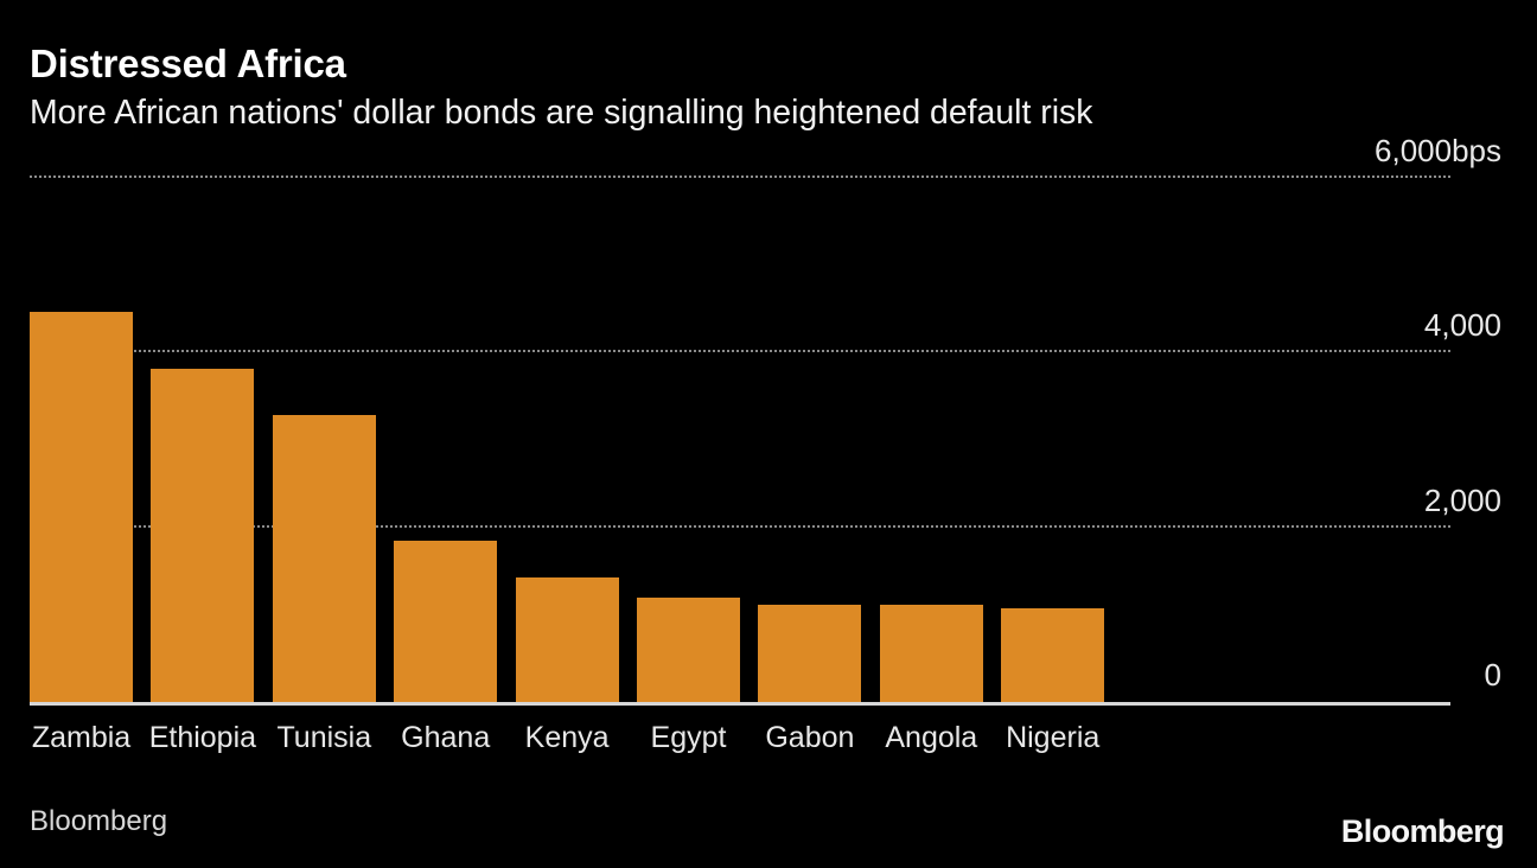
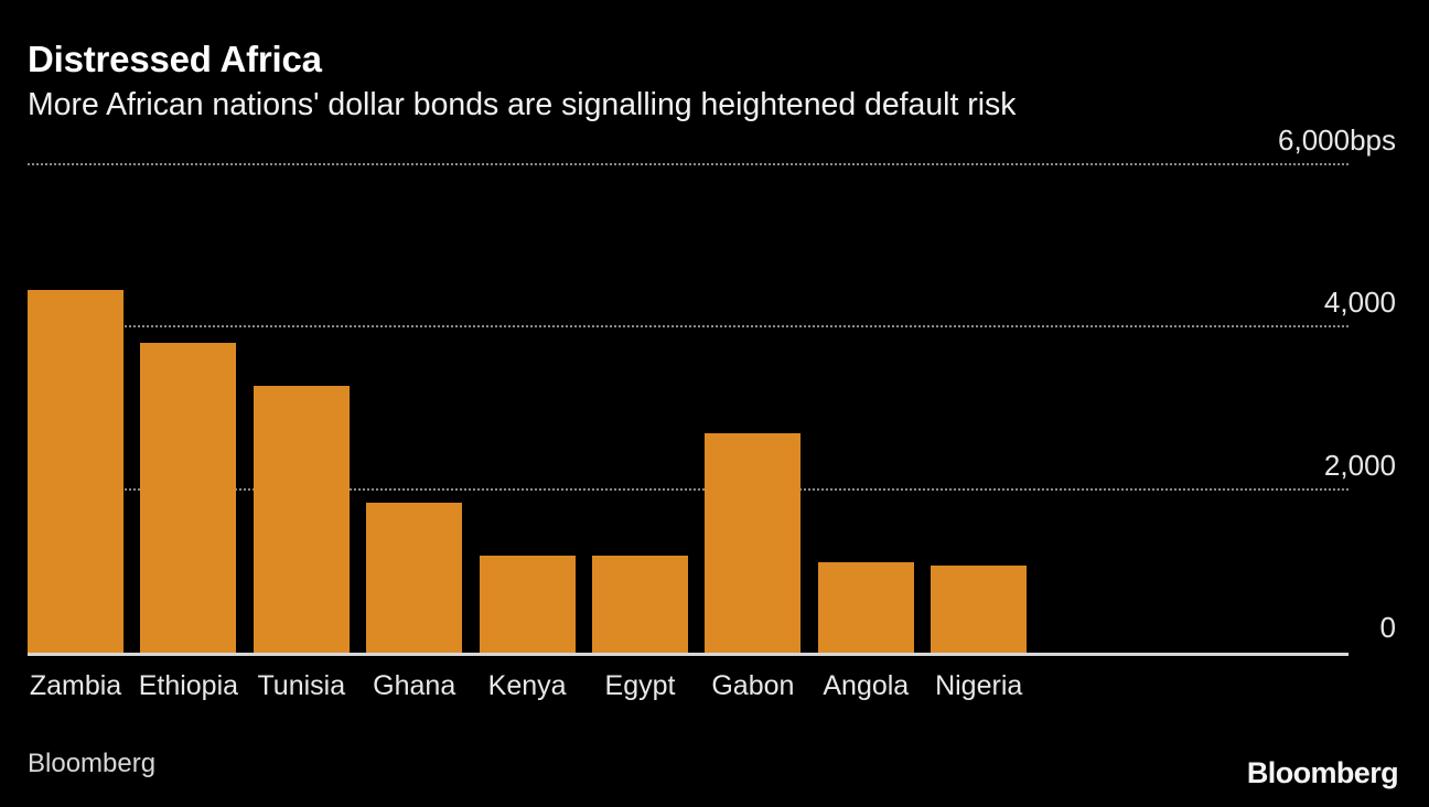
Kenya: 1400 -> 1200
Gabon: 1100 -> 2700
